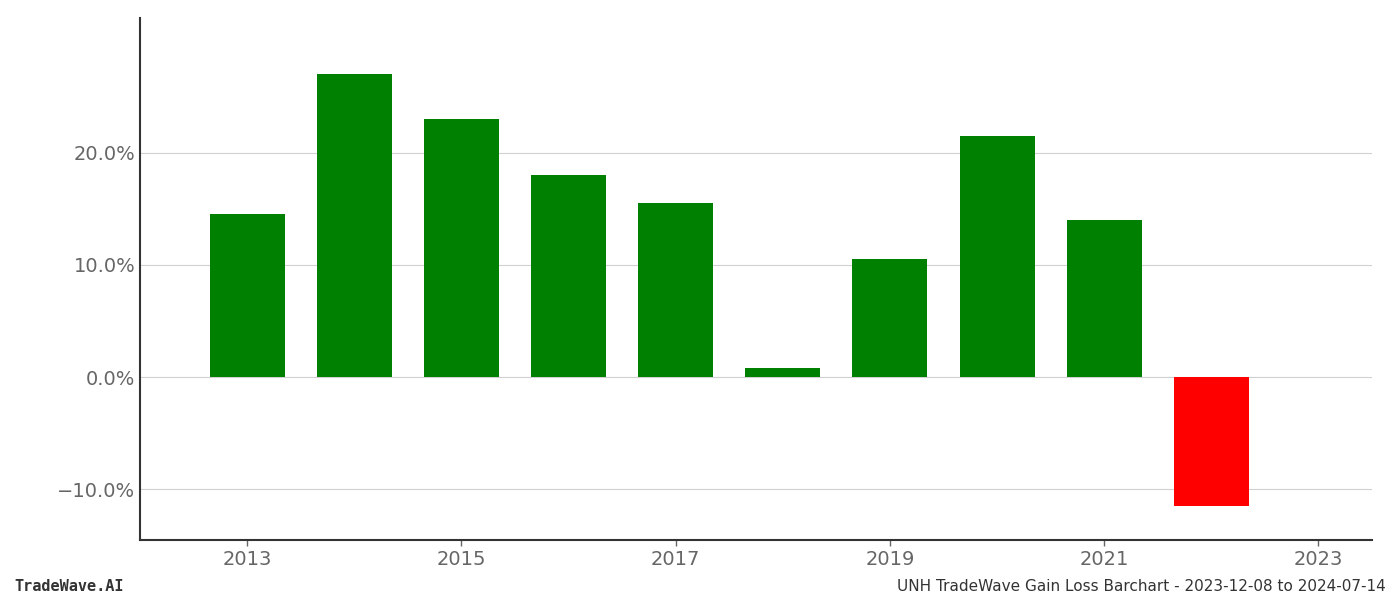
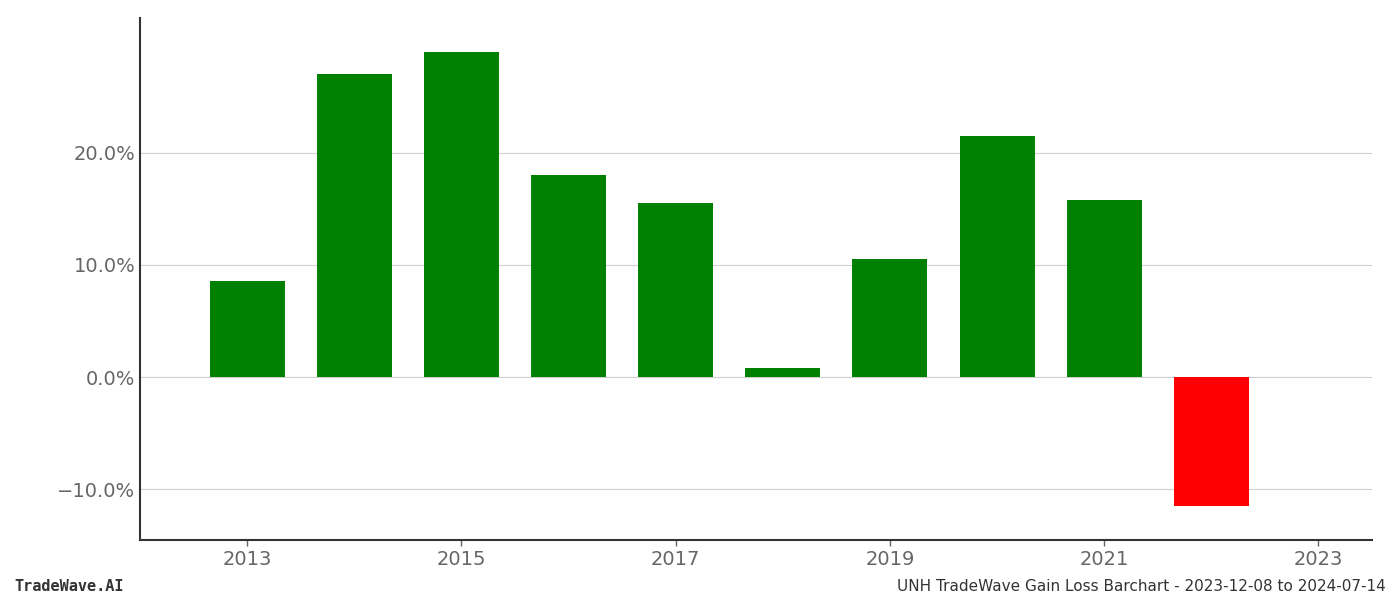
2013: 14.5% -> 8.6%
2015: 23.0% -> 29.0%
2021: 14.0% -> 15.8%
